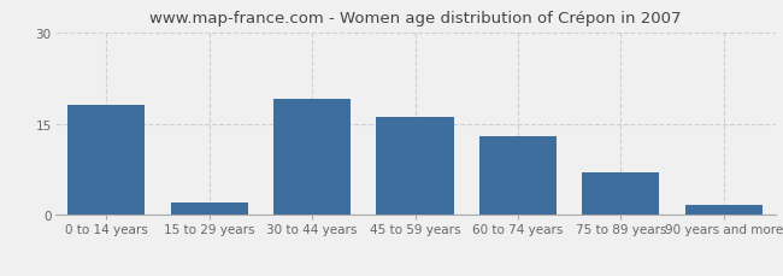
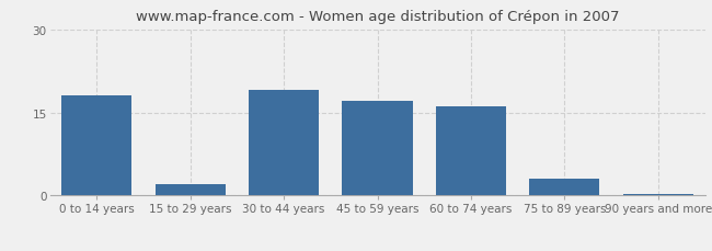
45 to 59 years: 16.0 -> 17.0
60 to 74 years: 13.0 -> 16.0
75 to 89 years: 7.0 -> 3.0
90 years and more: 1.6 -> 0.2
